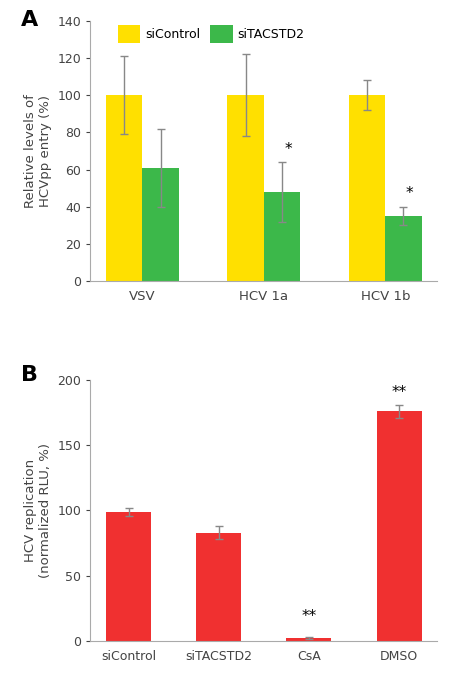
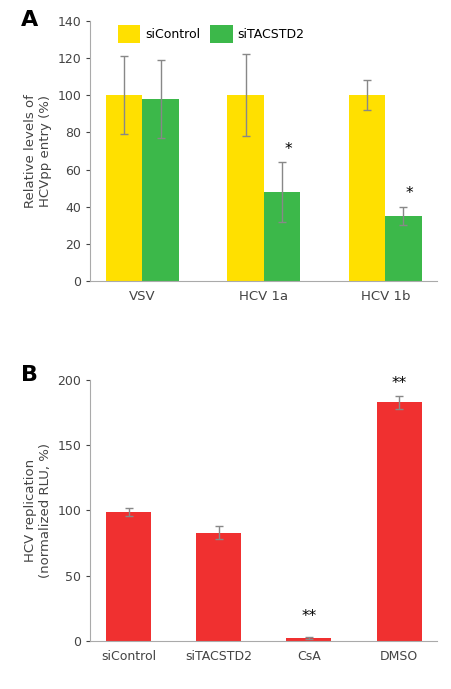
siTACSTD2/VSV: 61 -> 98
DMSO: 176 -> 183
